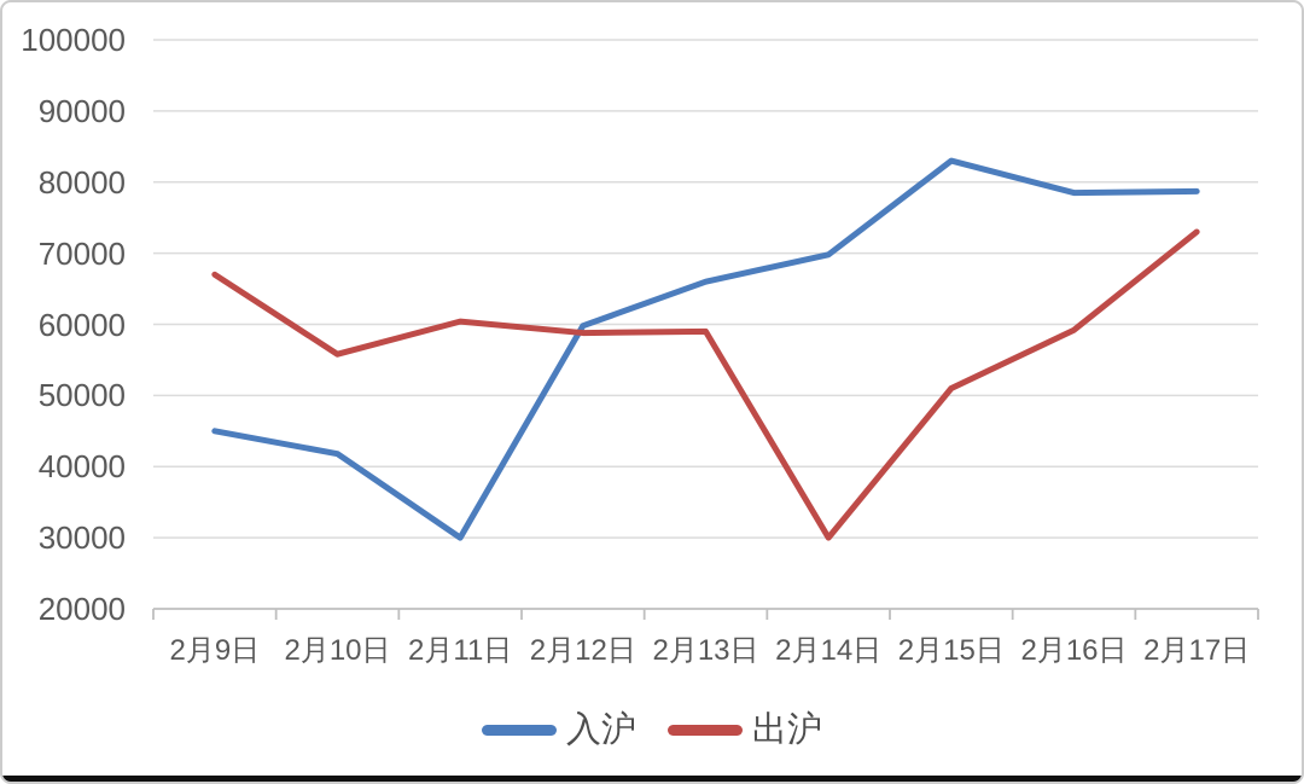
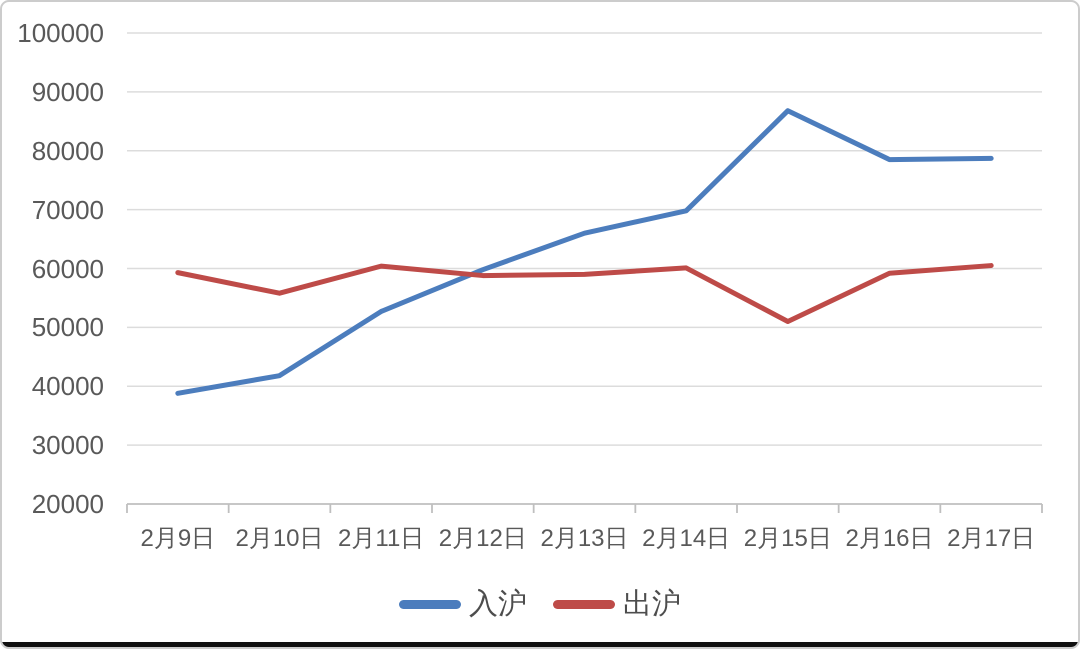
入沪/2月9日: 45000 -> 39000
出沪/2月9日: 67000 -> 59000
入沪/2月11日: 30000 -> 53000
出沪/2月14日: 30000 -> 60000
入沪/2月15日: 83000 -> 87000
出沪/2月17日: 73000 -> 60000
